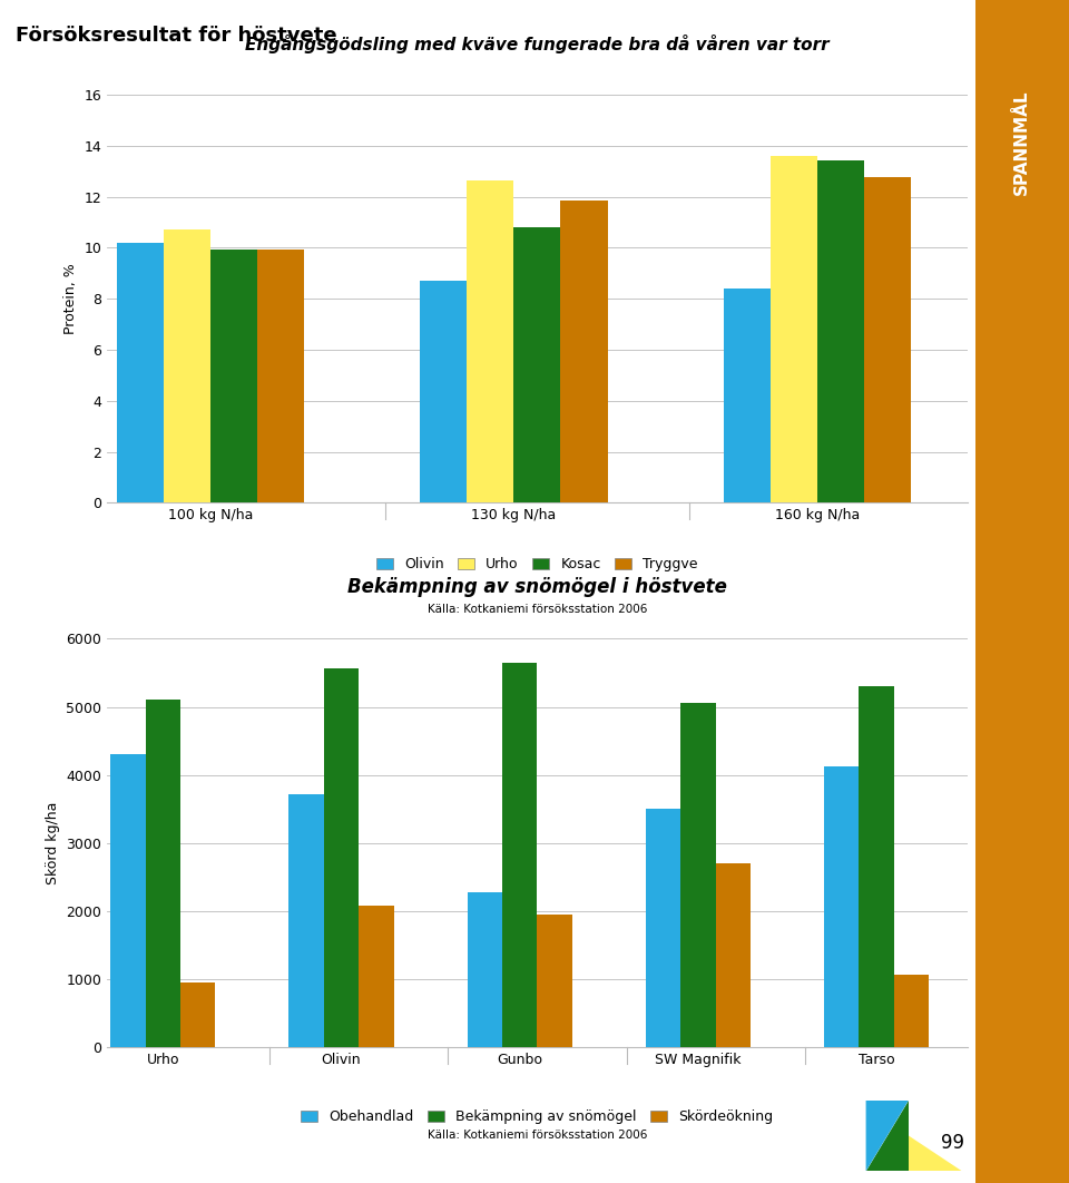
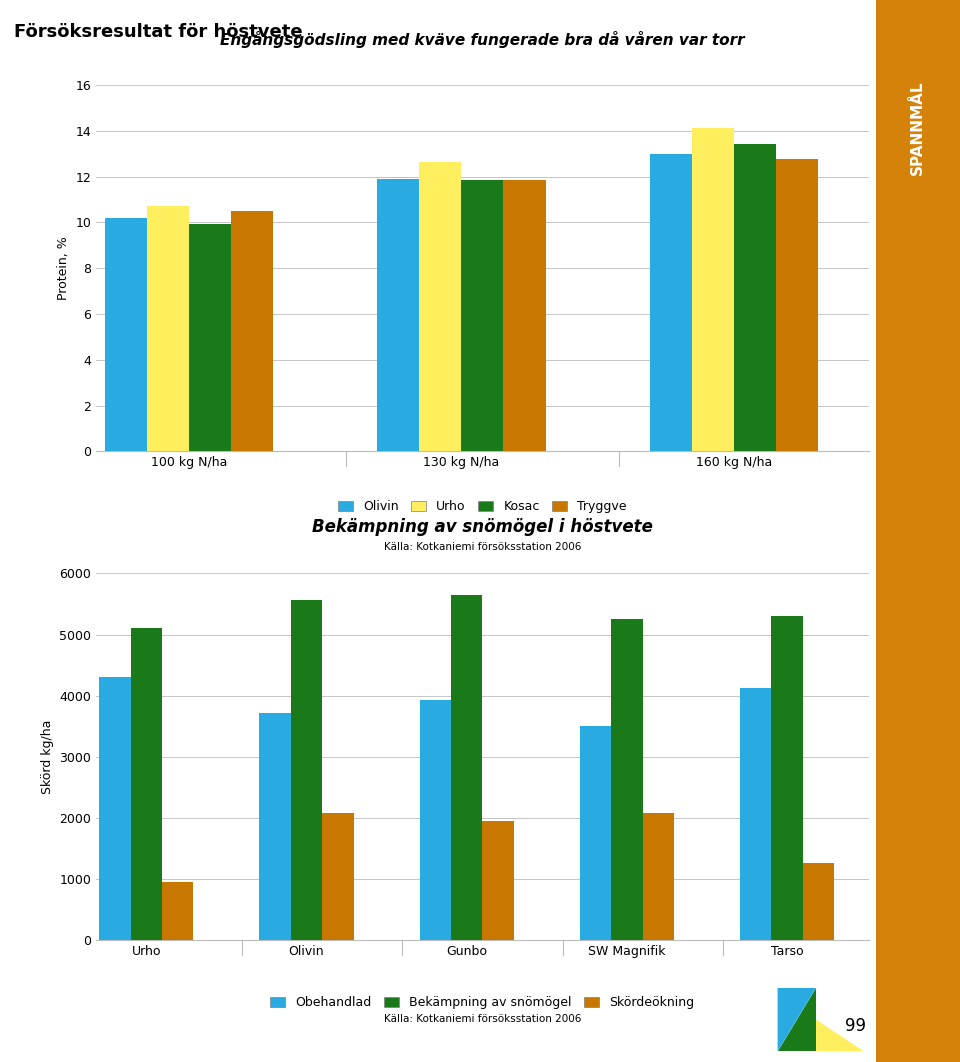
Tryggve/100 kg N/ha: 9.95 -> 10.50
Olivin/130 kg N/ha: 8.7 -> 11.9
Kosac/130 kg N/ha: 10.80 -> 11.85
Olivin/160 kg N/ha: 8.4 -> 13.0
Urho/160 kg N/ha: 13.60 -> 14.10
Obehandlad/Gunbo: 2280 -> 3930
Bekämpning av snömögel/SW Magnifik: 5060 -> 5250
Skördeökning/SW Magnifik: 2700 -> 2070
Skördeökning/Tarso: 1060 -> 1260
